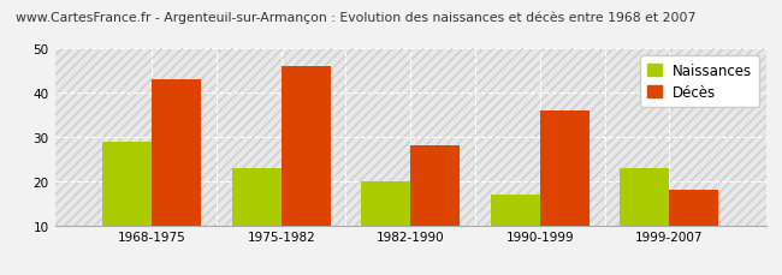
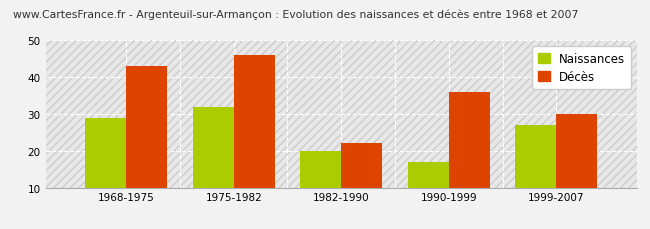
Naissances/1975-1982: 23 -> 32
Décès/1982-1990: 28 -> 22
Naissances/1999-2007: 23 -> 27
Décès/1999-2007: 18 -> 30
